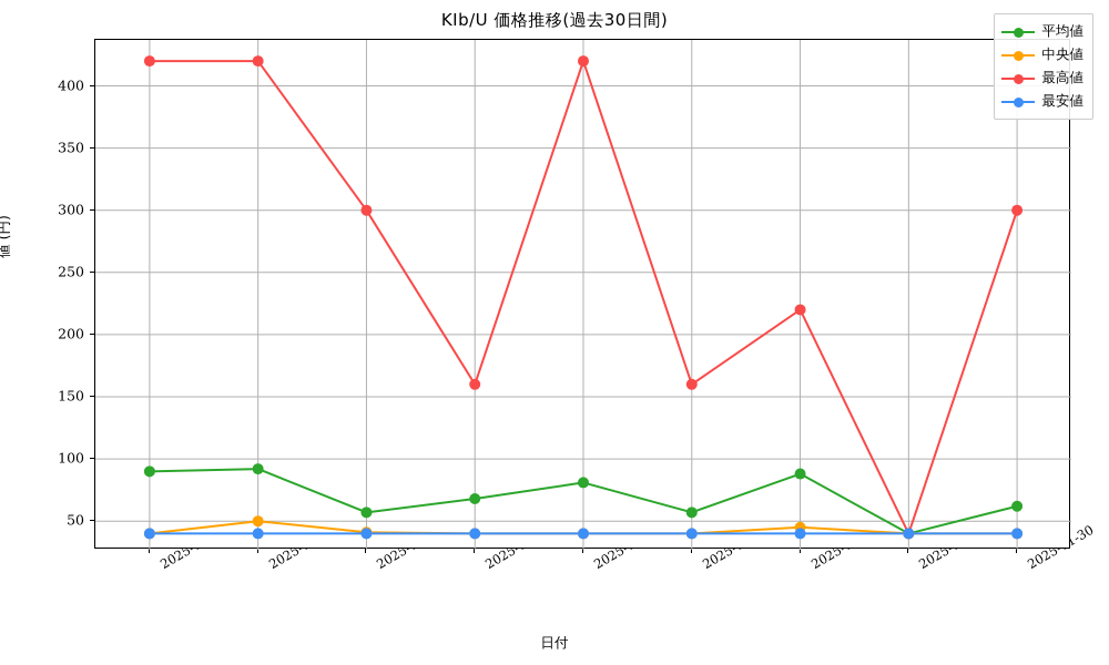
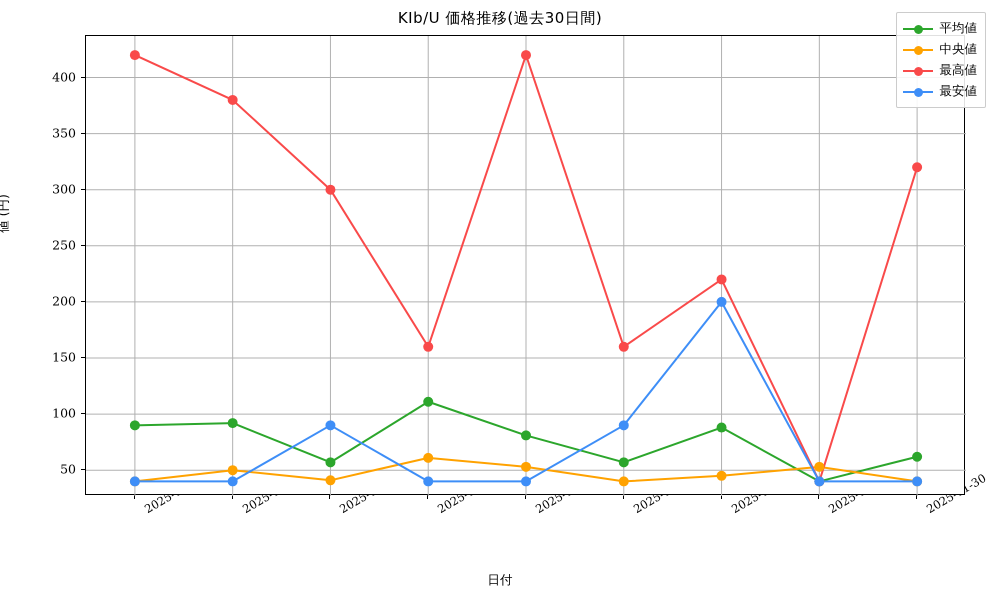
最高値/2025-11-23: 420 -> 380
最安値/2025-11-24: 40 -> 90
平均値/2025-11-25: 68 -> 111
中央値/2025-11-25: 40 -> 61
中央値/2025-11-26: 40 -> 53
最安値/2025-11-27: 40 -> 90
最安値/2025-11-28: 40 -> 200
中央値/2025-11-29: 40 -> 53
最高値/2025-11-30: 300 -> 320
